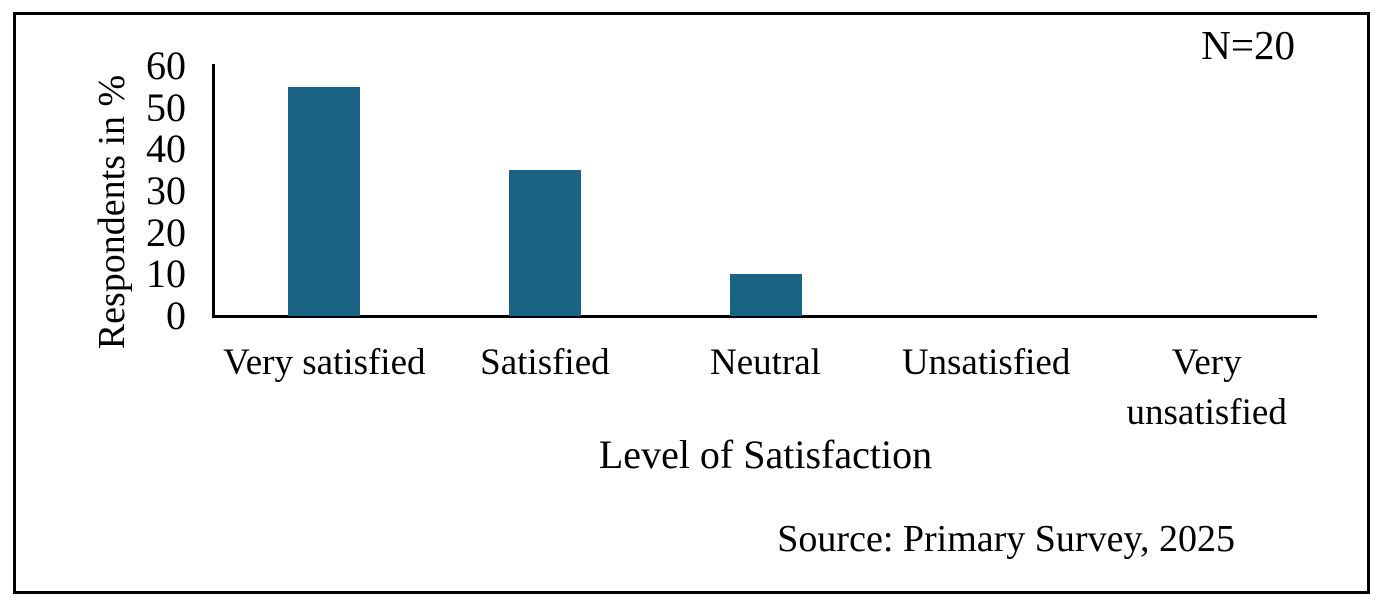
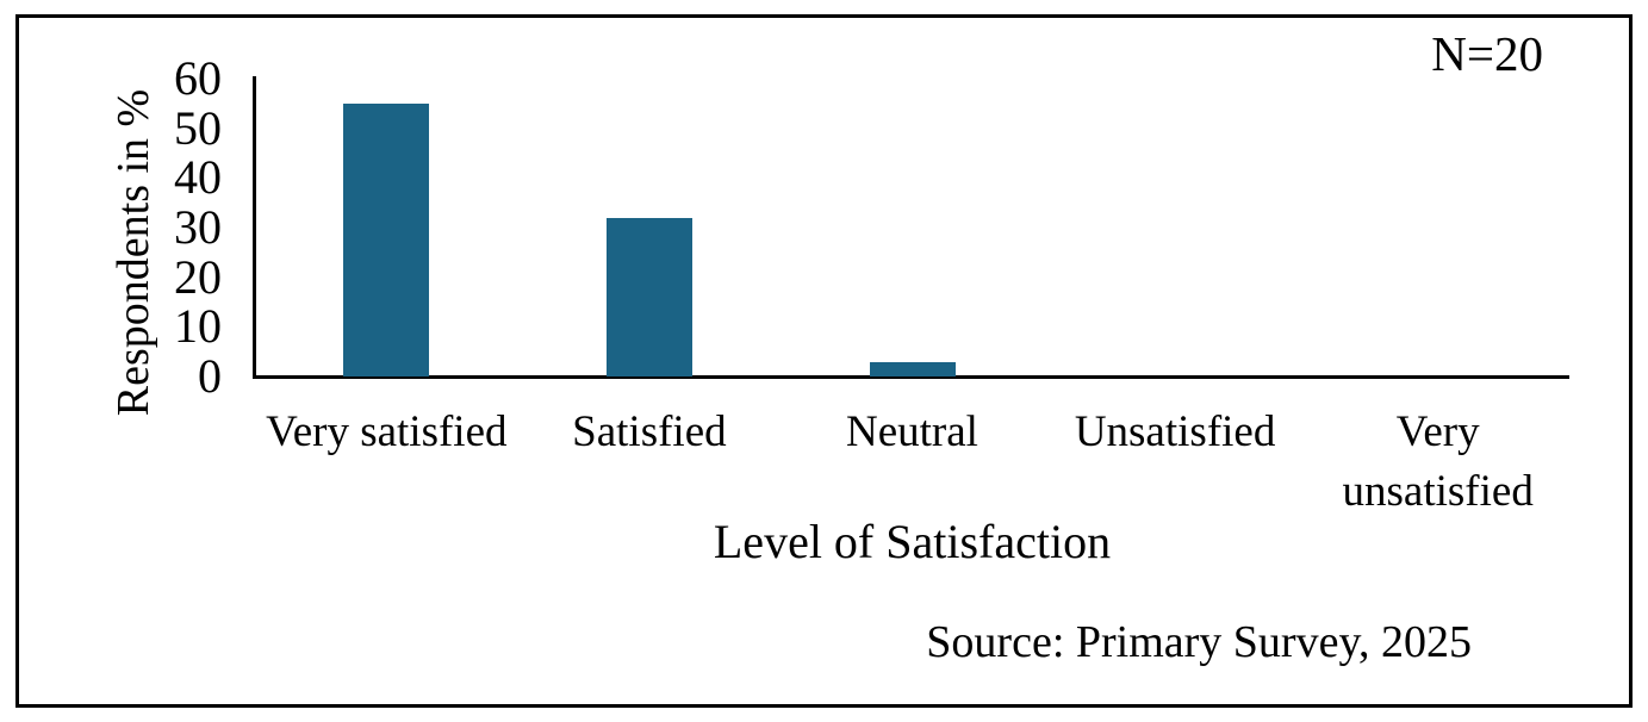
Satisfied: 35 -> 32
Neutral: 10 -> 3
